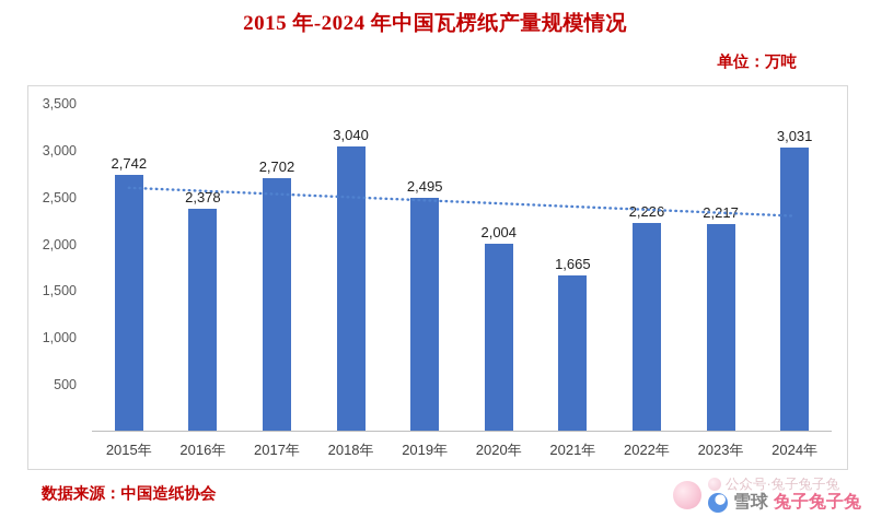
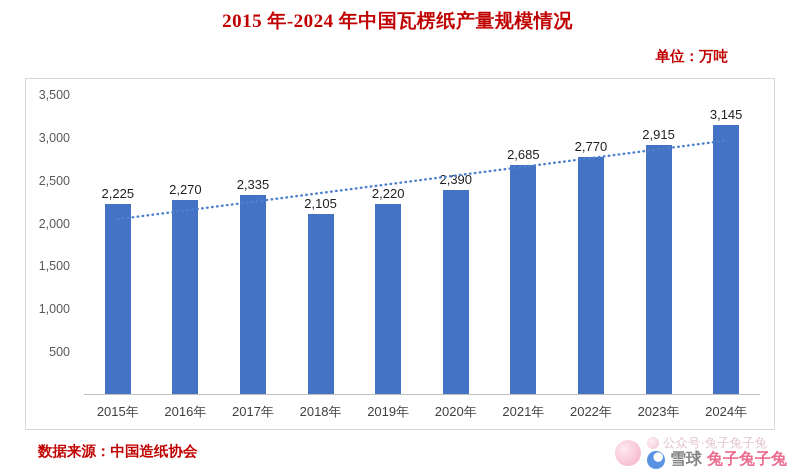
2015年: 2,742 -> 2,225
2016年: 2,378 -> 2,270
2017年: 2,702 -> 2,335
2018年: 3,040 -> 2,105
2019年: 2,495 -> 2,220
2020年: 2,004 -> 2,390
2021年: 1,665 -> 2,685
2022年: 2,226 -> 2,770
2023年: 2,217 -> 2,915
2024年: 3,031 -> 3,145
